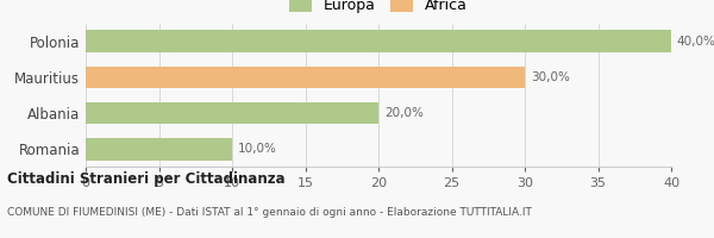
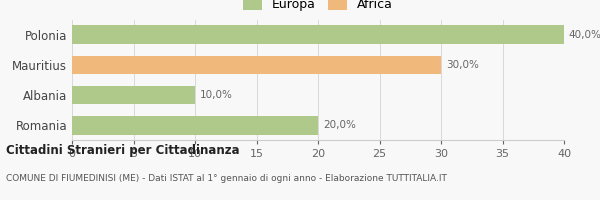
Albania: 20,0% -> 10,0%
Romania: 10,0% -> 20,0%
